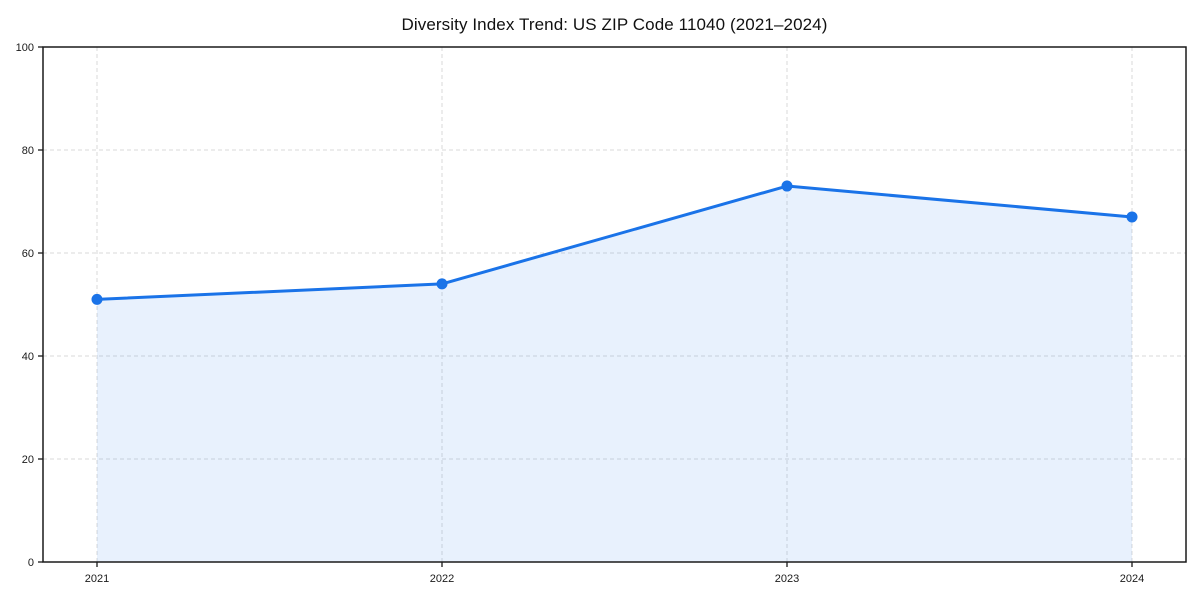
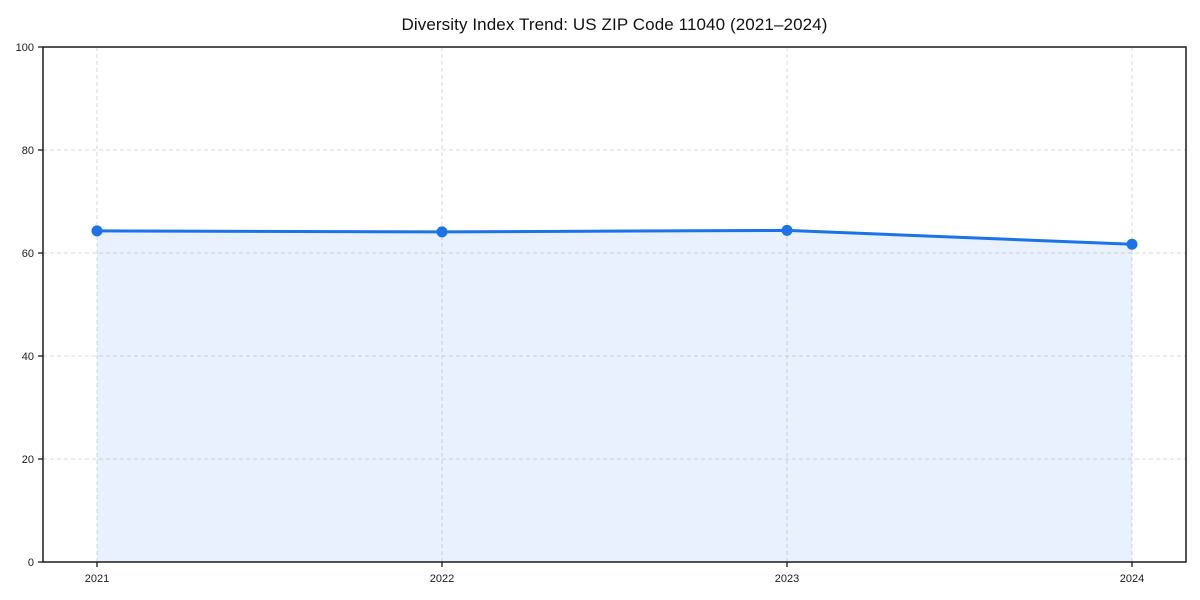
2021: 51 -> 64
2022: 54 -> 64
2023: 73 -> 64
2024: 67 -> 62
